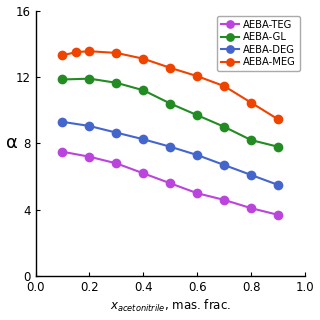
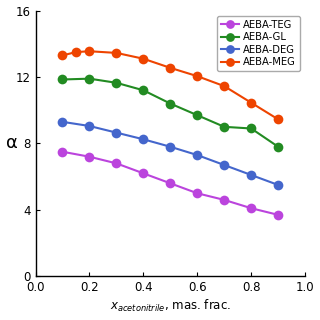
AEBA-GL/0.8: 8.2 -> 8.9
